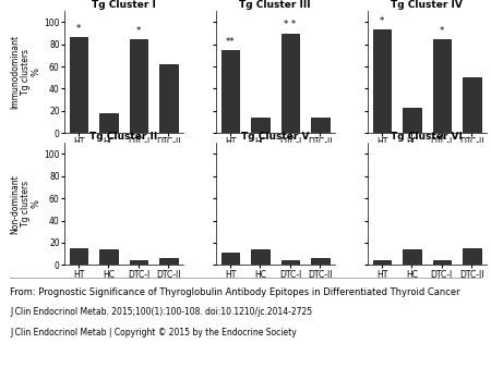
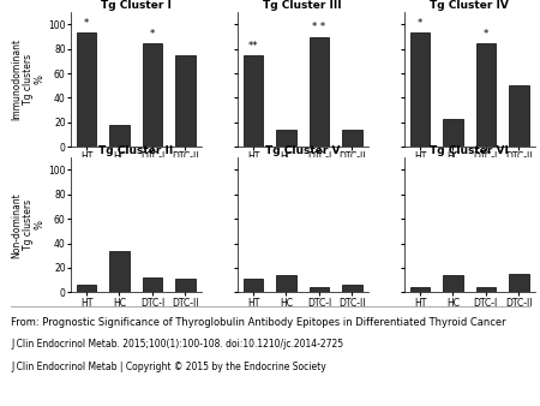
Tg Cluster I/HT: 87 -> 93
Tg Cluster I/DTC-II: 62 -> 75
Tg Cluster II/HT: 15 -> 6
Tg Cluster II/HC: 14 -> 34
Tg Cluster II/DTC-I: 4 -> 12
Tg Cluster II/DTC-II: 6 -> 11
